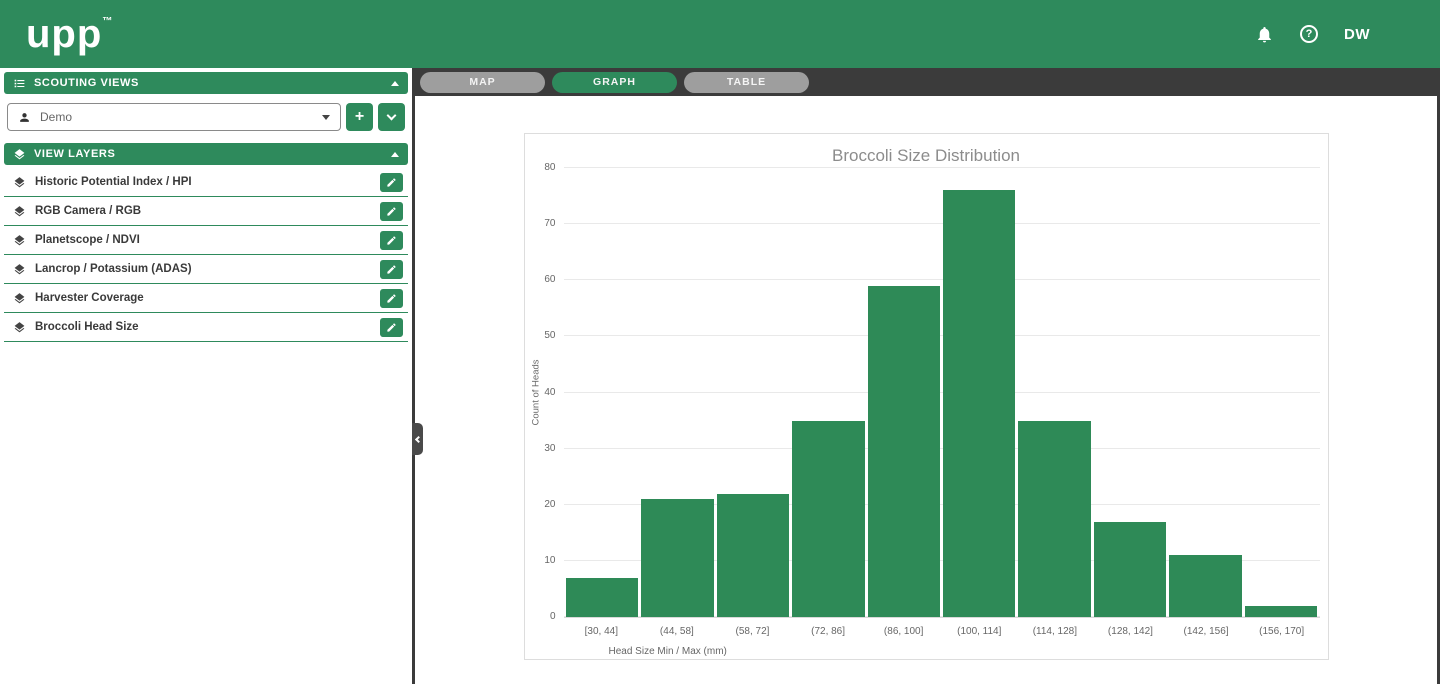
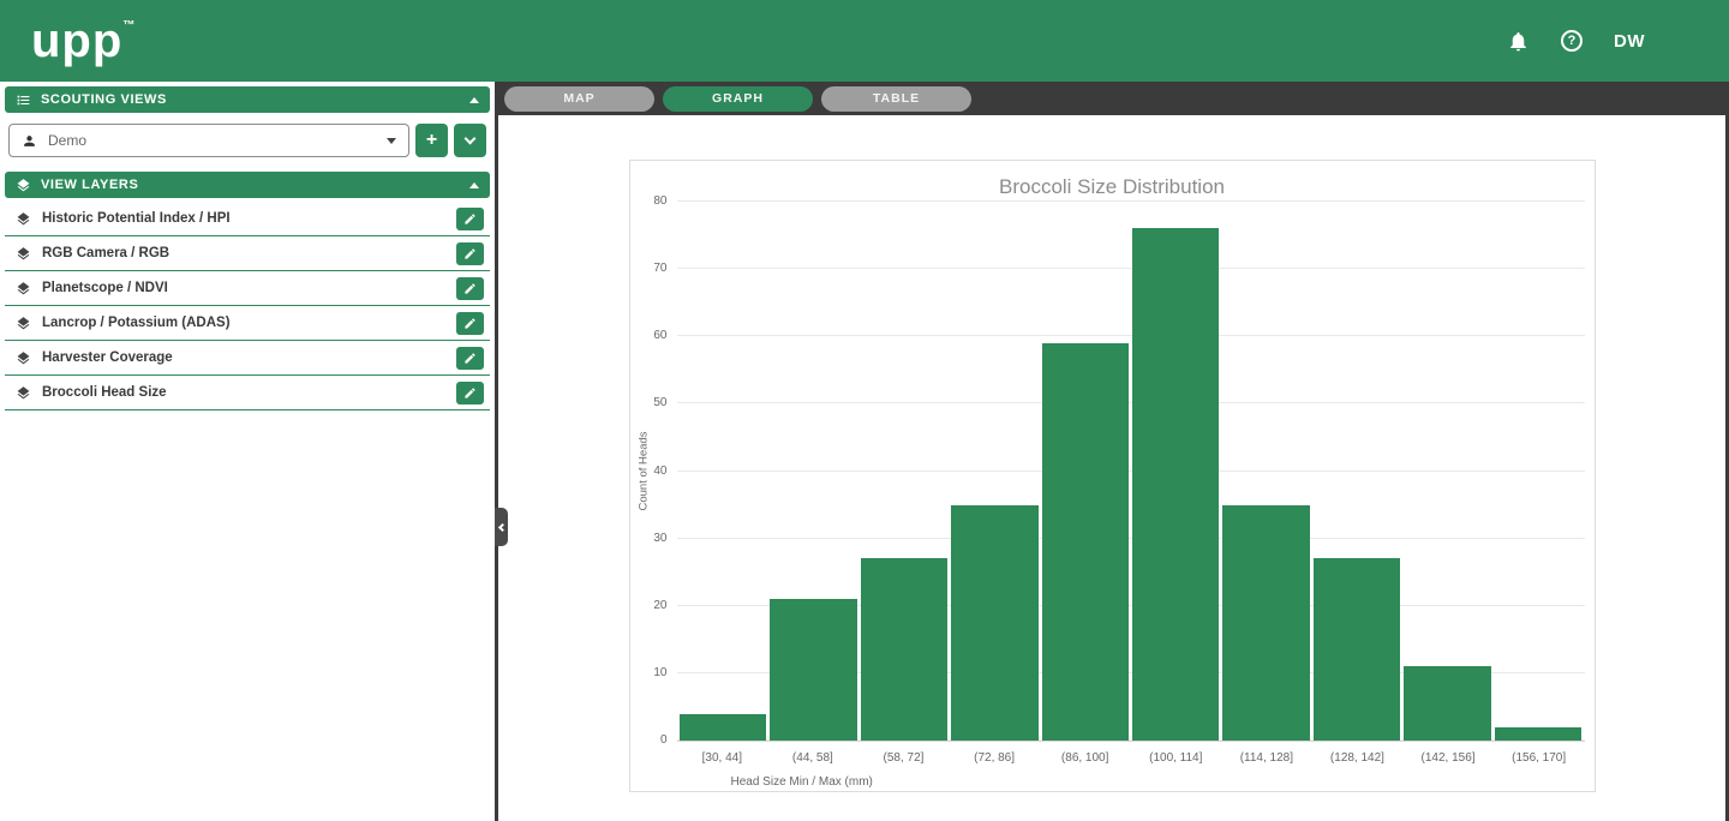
[30, 44]: 7 -> 4
(58, 72]: 22 -> 27
(128, 142]: 17 -> 27
